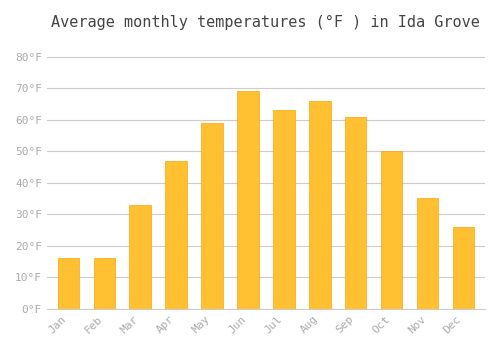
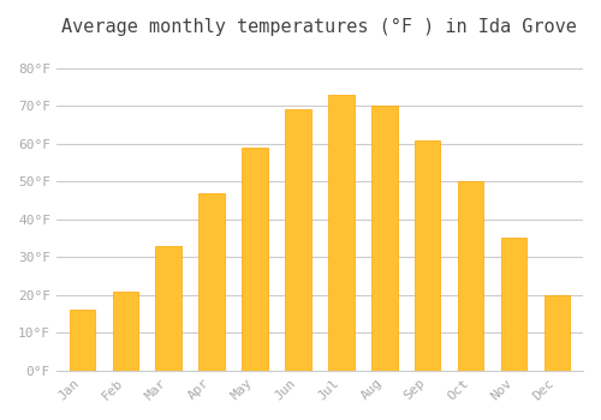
Feb: 16°F -> 21°F
Jul: 63°F -> 73°F
Aug: 66°F -> 70°F
Dec: 26°F -> 20°F
